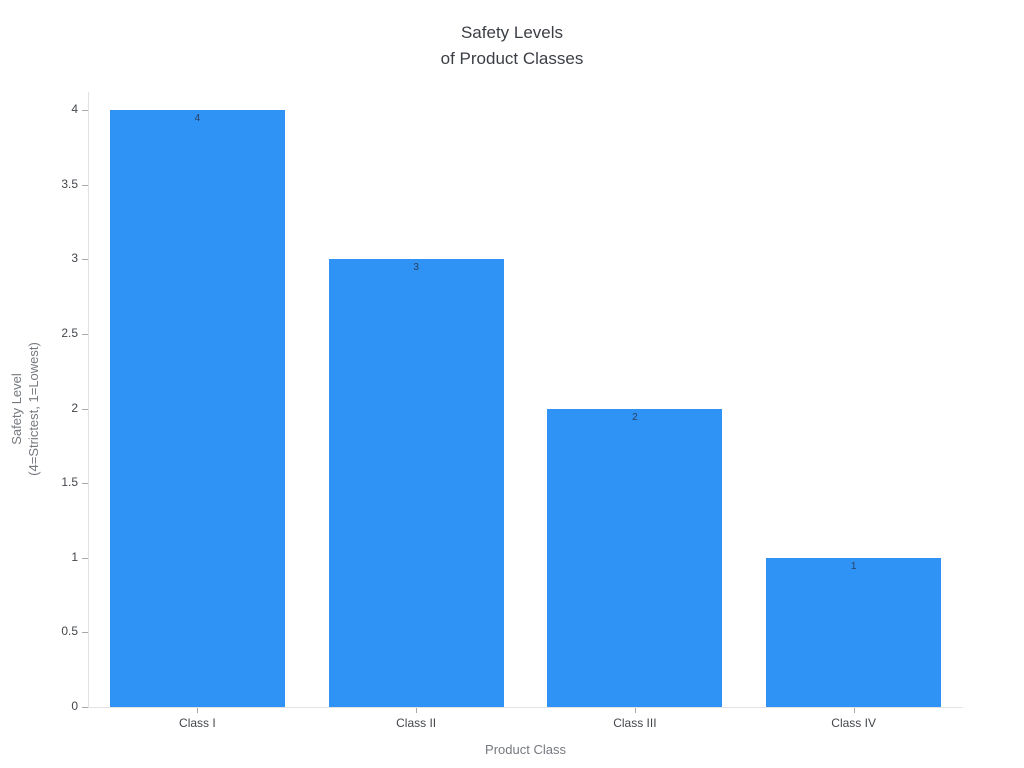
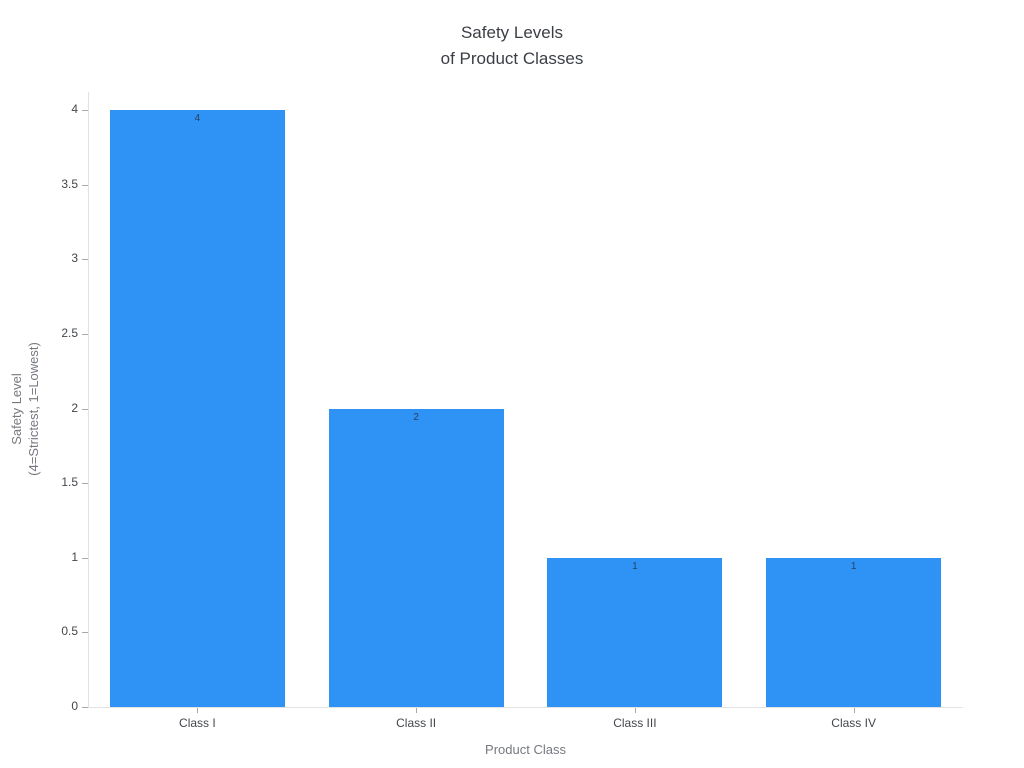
Class II: 3 -> 2
Class III: 2 -> 1
